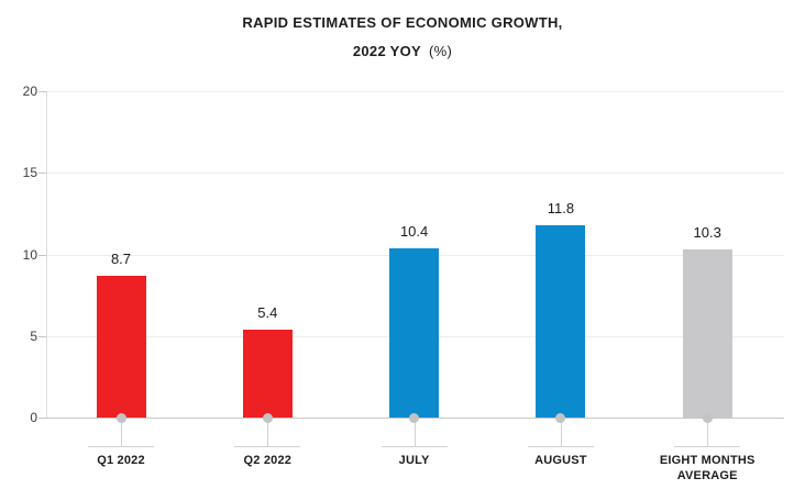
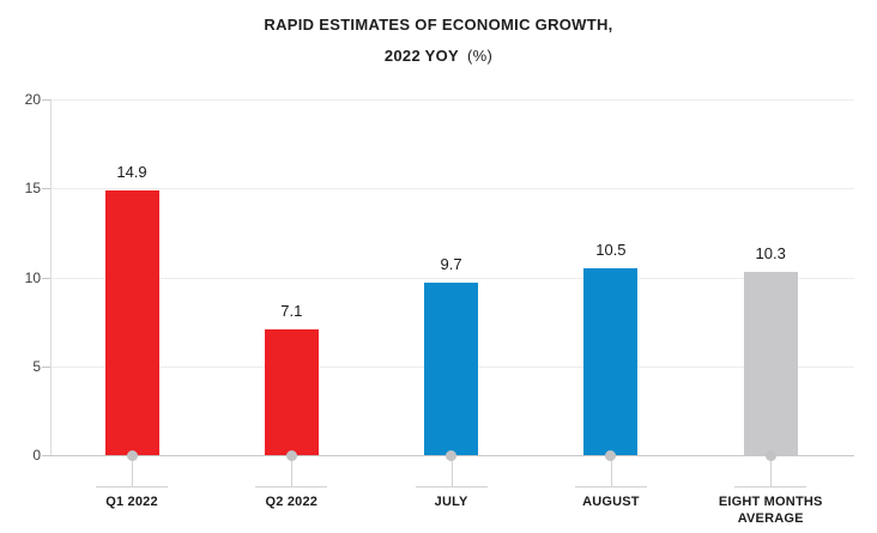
Q1 2022: 8.7 -> 14.9
Q2 2022: 5.4 -> 7.1
JULY: 10.4 -> 9.7
AUGUST: 11.8 -> 10.5
